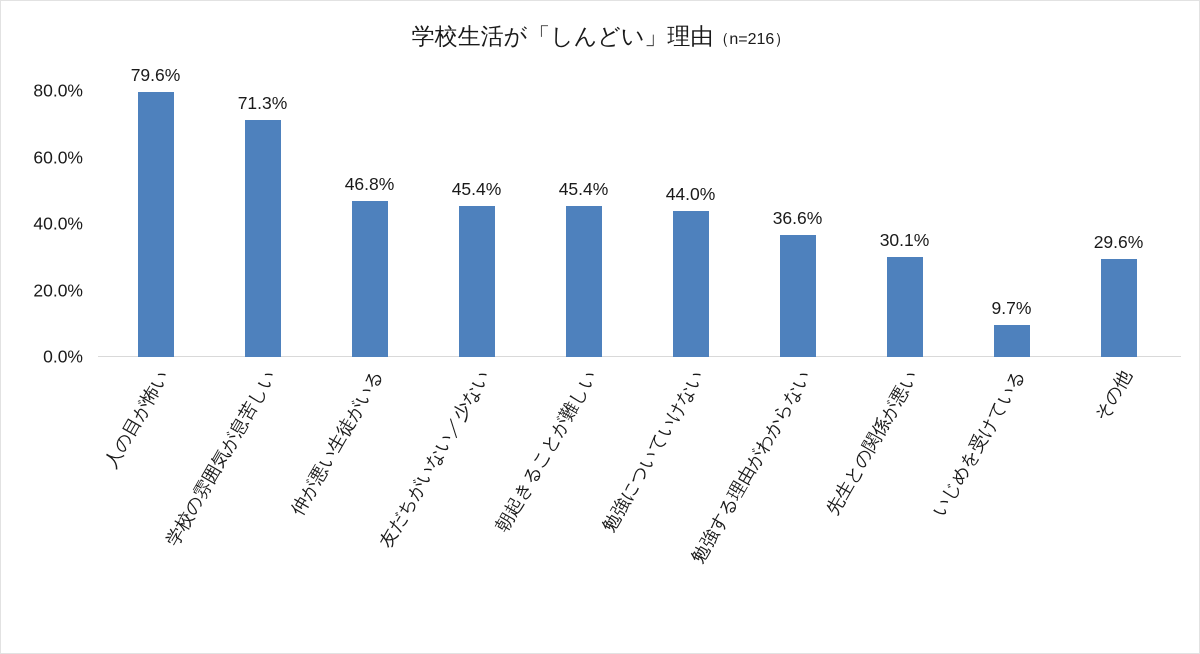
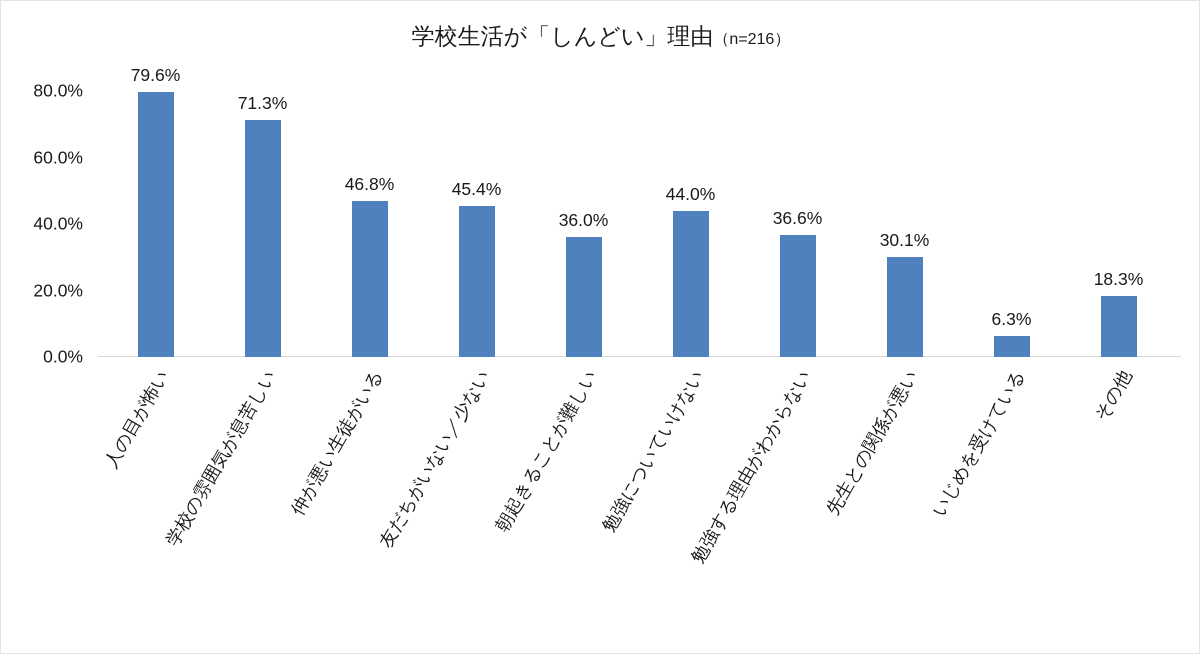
朝起きることが難しい: 45.4% -> 36.0%
いじめを受けている: 9.7% -> 6.3%
その他: 29.6% -> 18.3%
